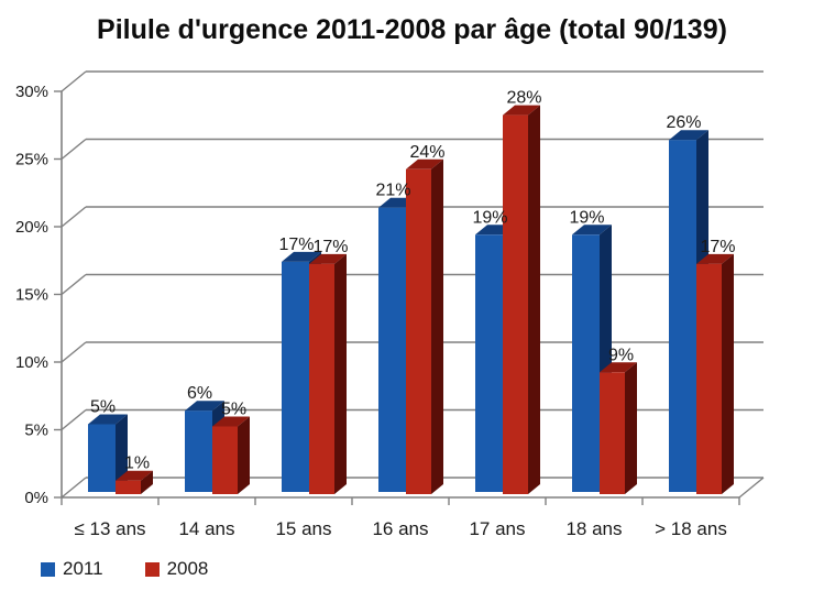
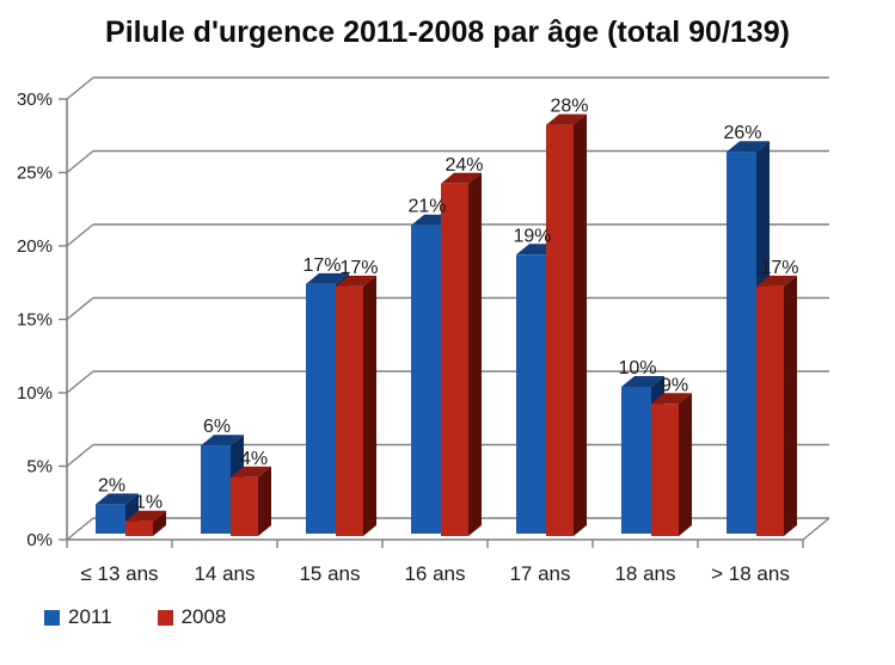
2011/≤ 13 ans: 5% -> 2%
2008/14 ans: 5% -> 4%
2011/18 ans: 19% -> 10%
